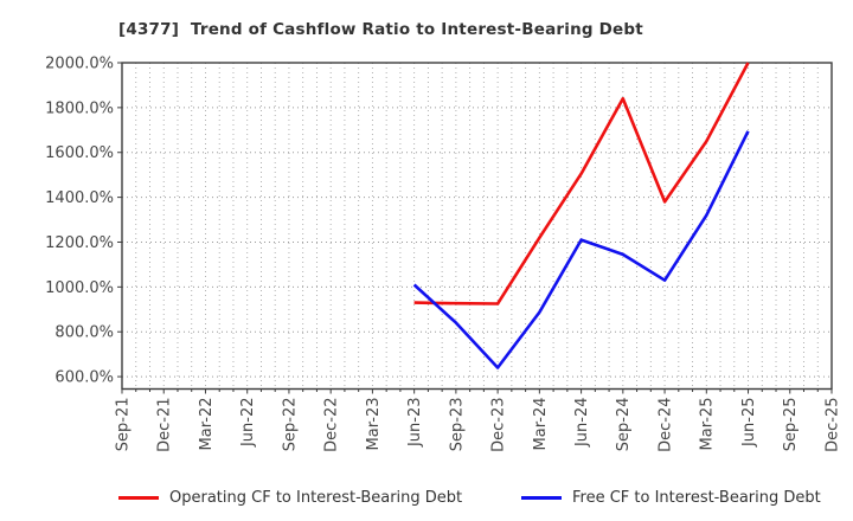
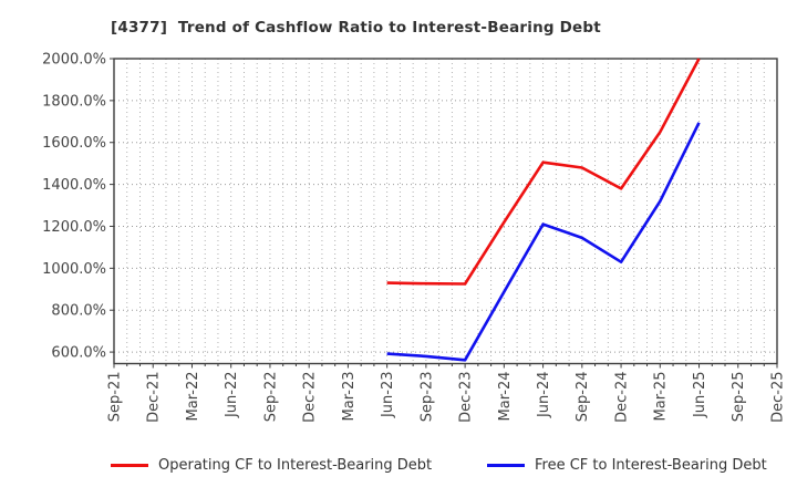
Free CF to Interest-Bearing Debt/Jun-23: 1010% -> 590%
Free CF to Interest-Bearing Debt/Sep-23: 840% -> 580%
Free CF to Interest-Bearing Debt/Dec-23: 640% -> 560%
Operating CF to Interest-Bearing Debt/Sep-24: 1840% -> 1480%
